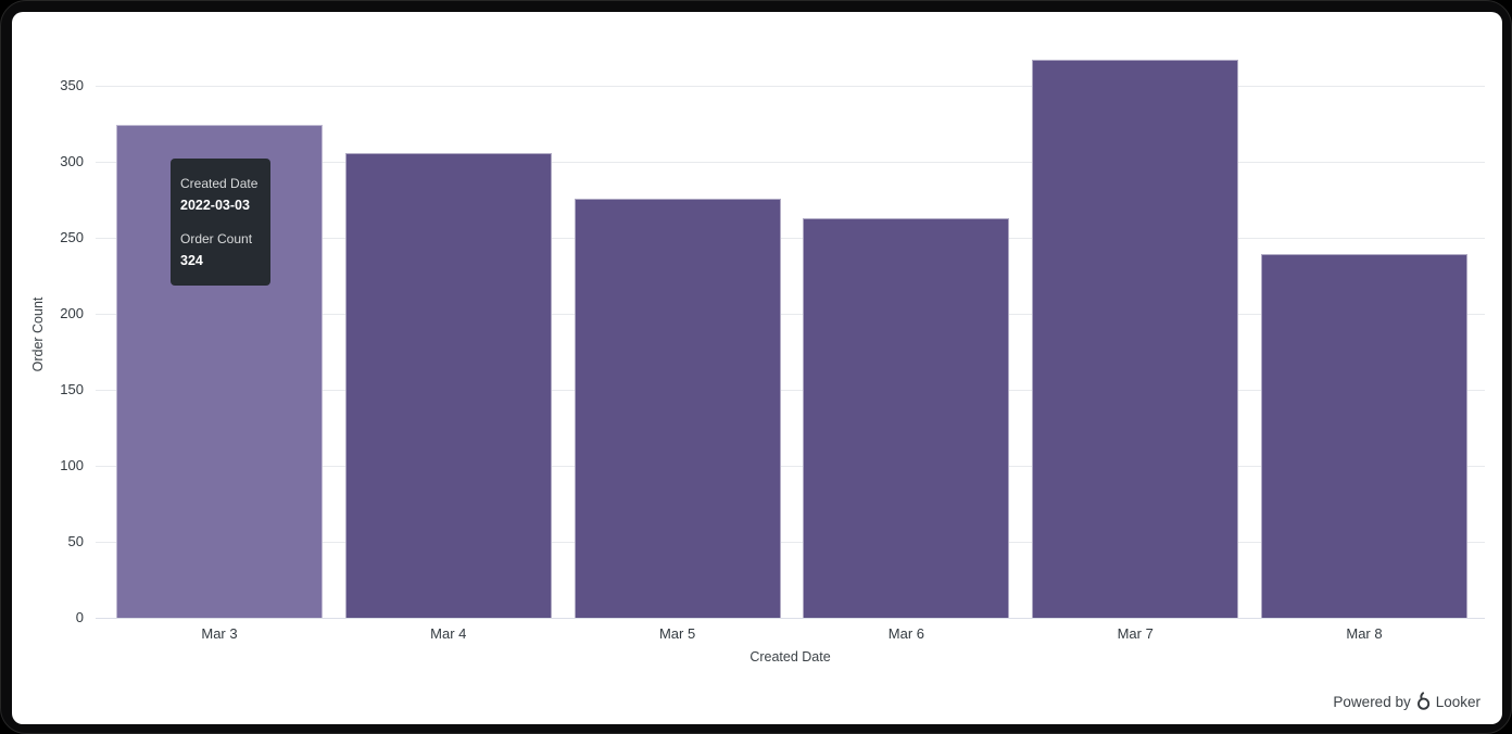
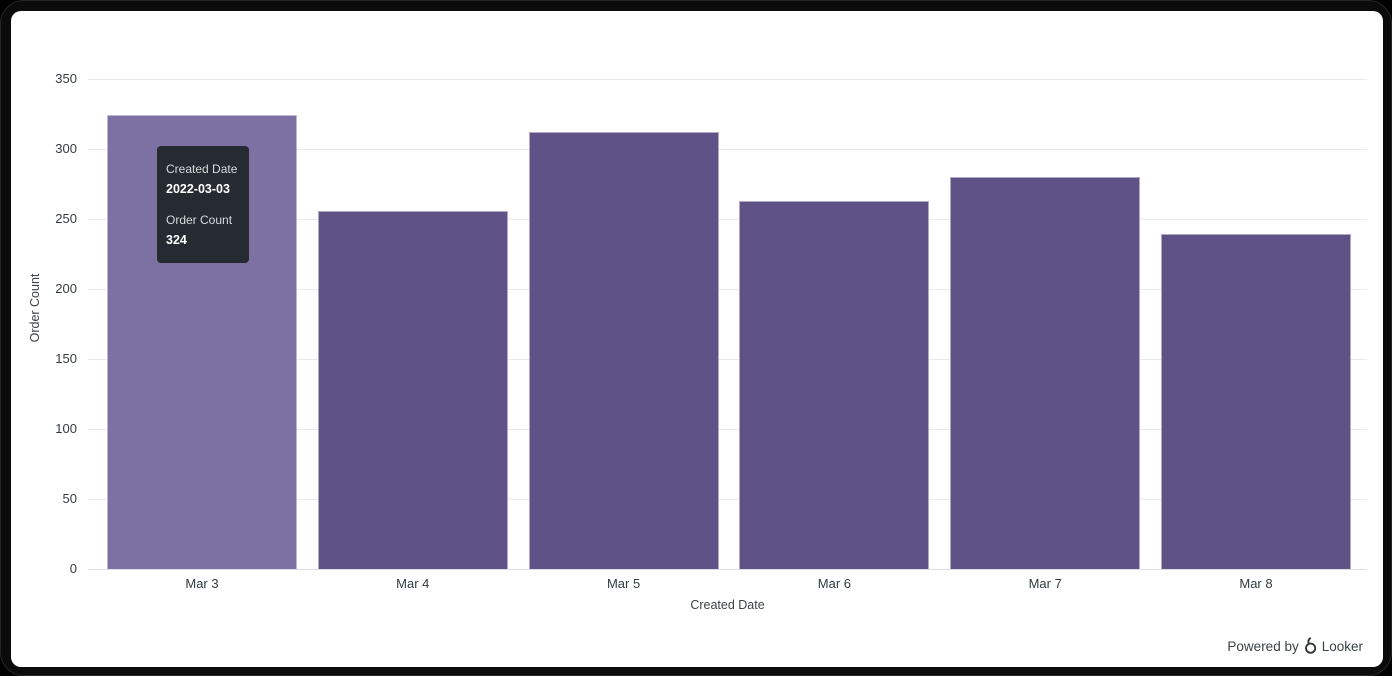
Mar 4: 306 -> 256
Mar 5: 276 -> 312
Mar 7: 367 -> 280
